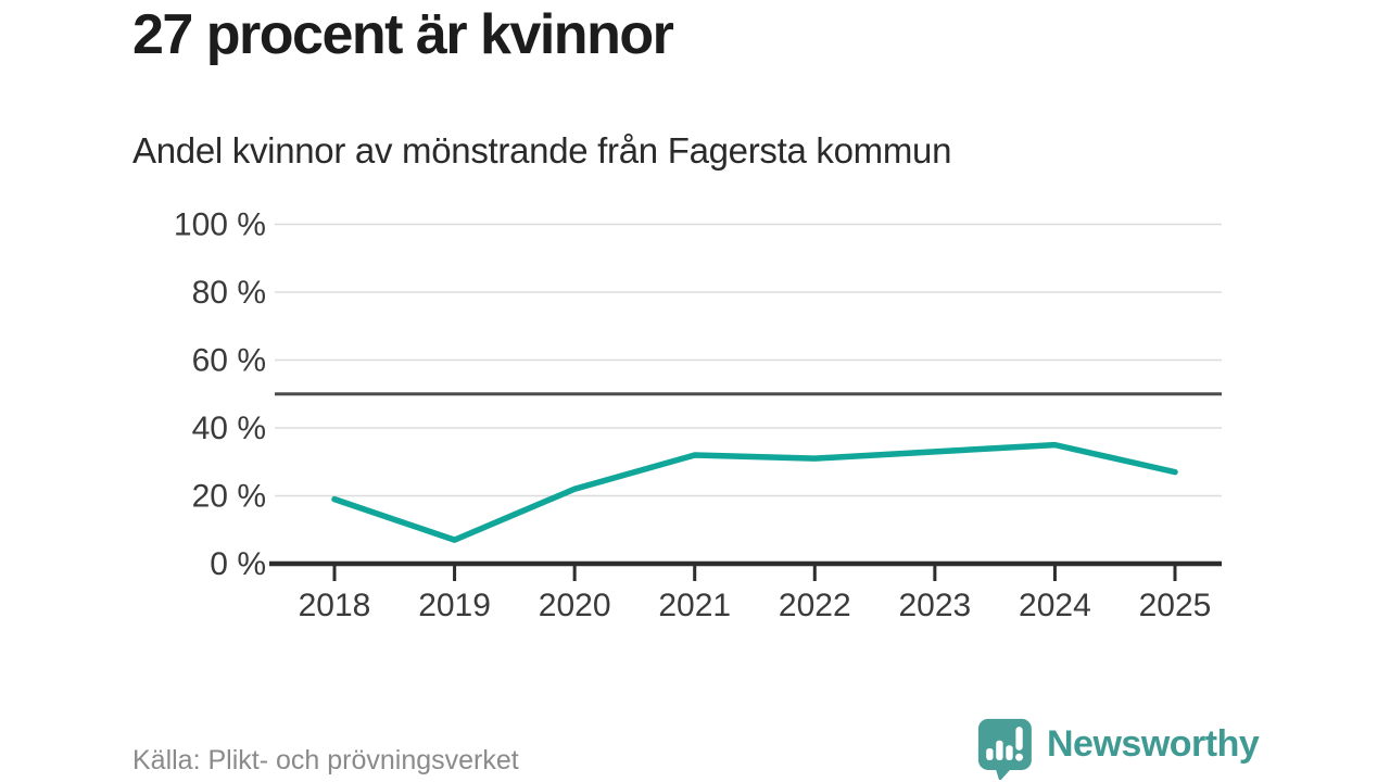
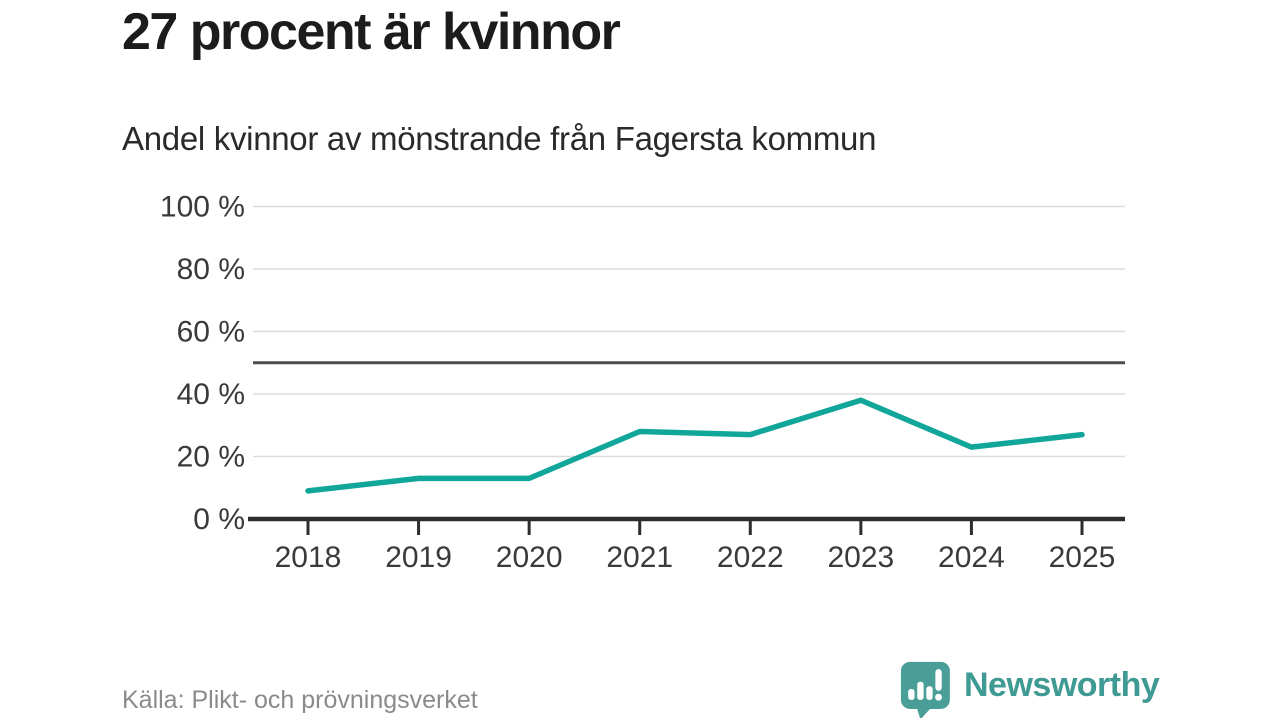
2018: 19% -> 9%
2019: 7% -> 13%
2020: 22% -> 13%
2021: 32% -> 28%
2022: 31% -> 27%
2023: 33% -> 38%
2024: 35% -> 23%
